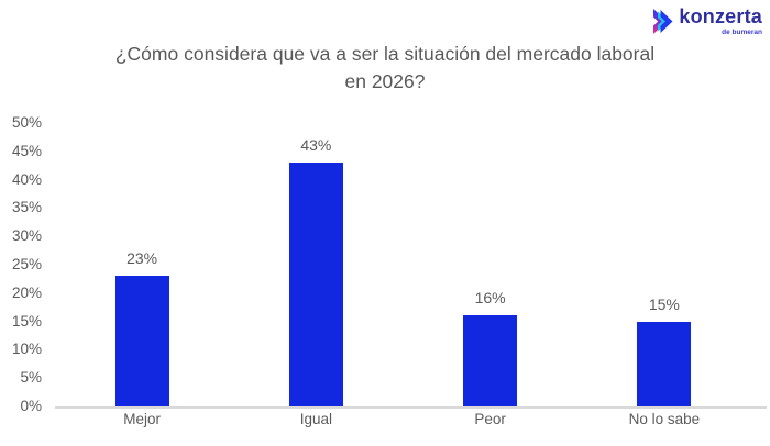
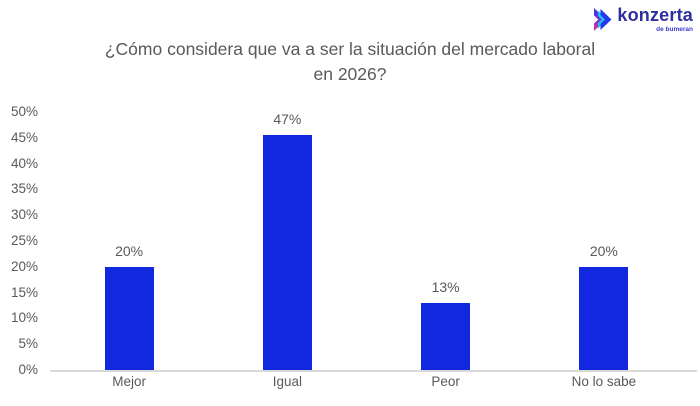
Mejor: 23% -> 20%
Igual: 43% -> 47%
Peor: 16% -> 13%
No lo sabe: 15% -> 20%
